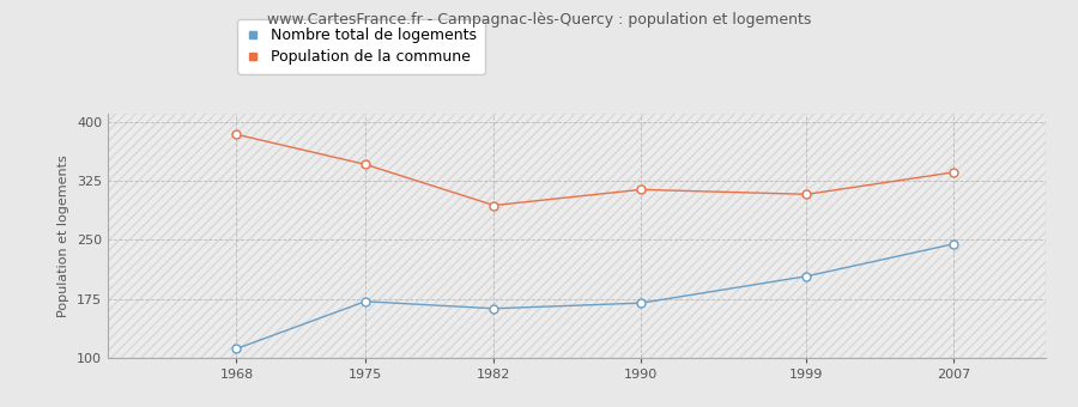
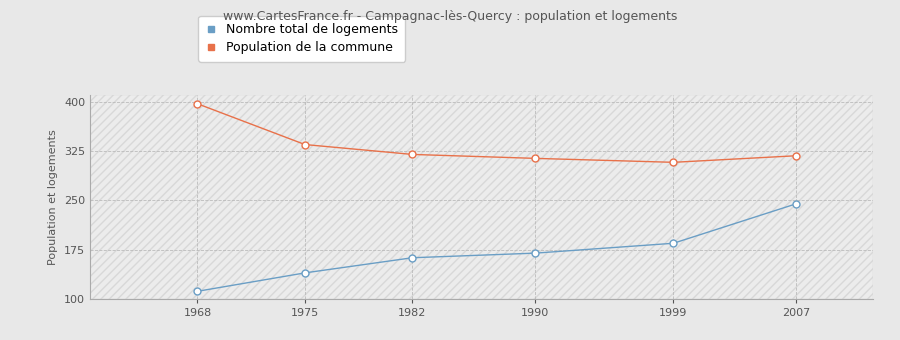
Population de la commune/1968: 384 -> 397
Nombre total de logements/1975: 172 -> 140
Population de la commune/1975: 346 -> 335
Population de la commune/1982: 294 -> 320
Nombre total de logements/1999: 204 -> 185
Population de la commune/2007: 336 -> 318
